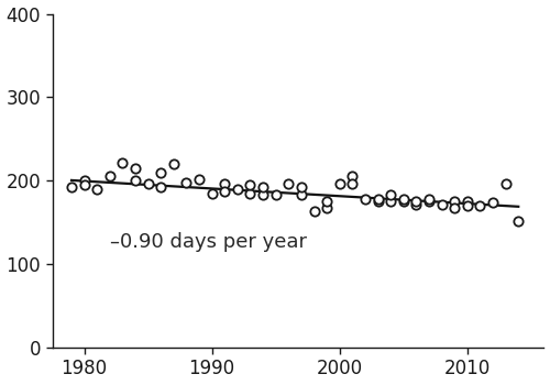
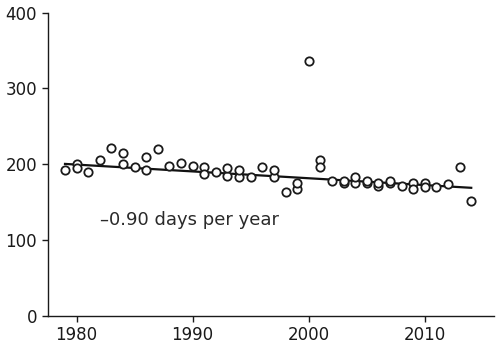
1990: 185 -> 198
2000: 196 -> 336
